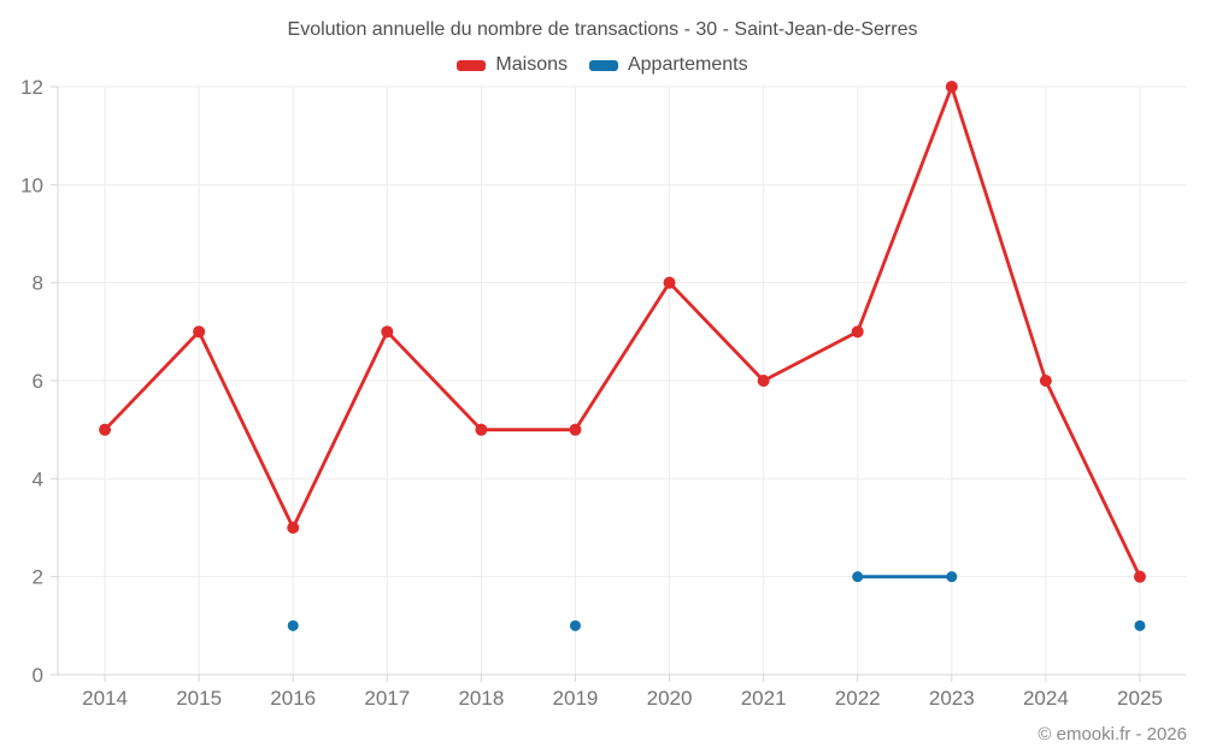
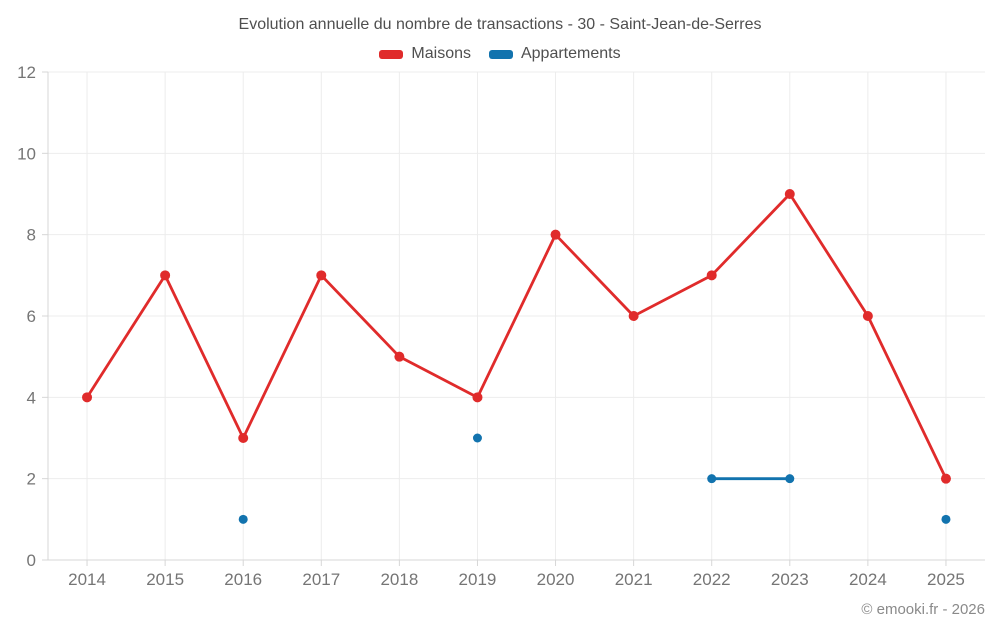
Maisons/2014: 5 -> 4
Maisons/2019: 5 -> 4
Appartements/2019: 1 -> 3
Maisons/2023: 12 -> 9
